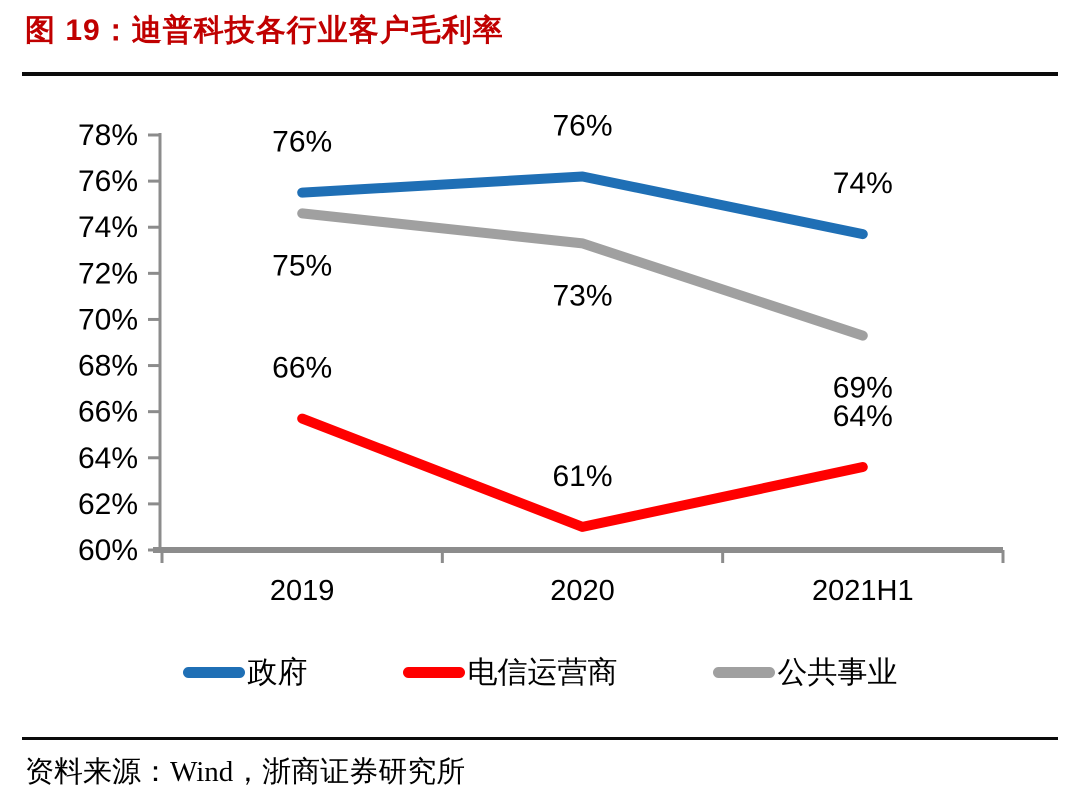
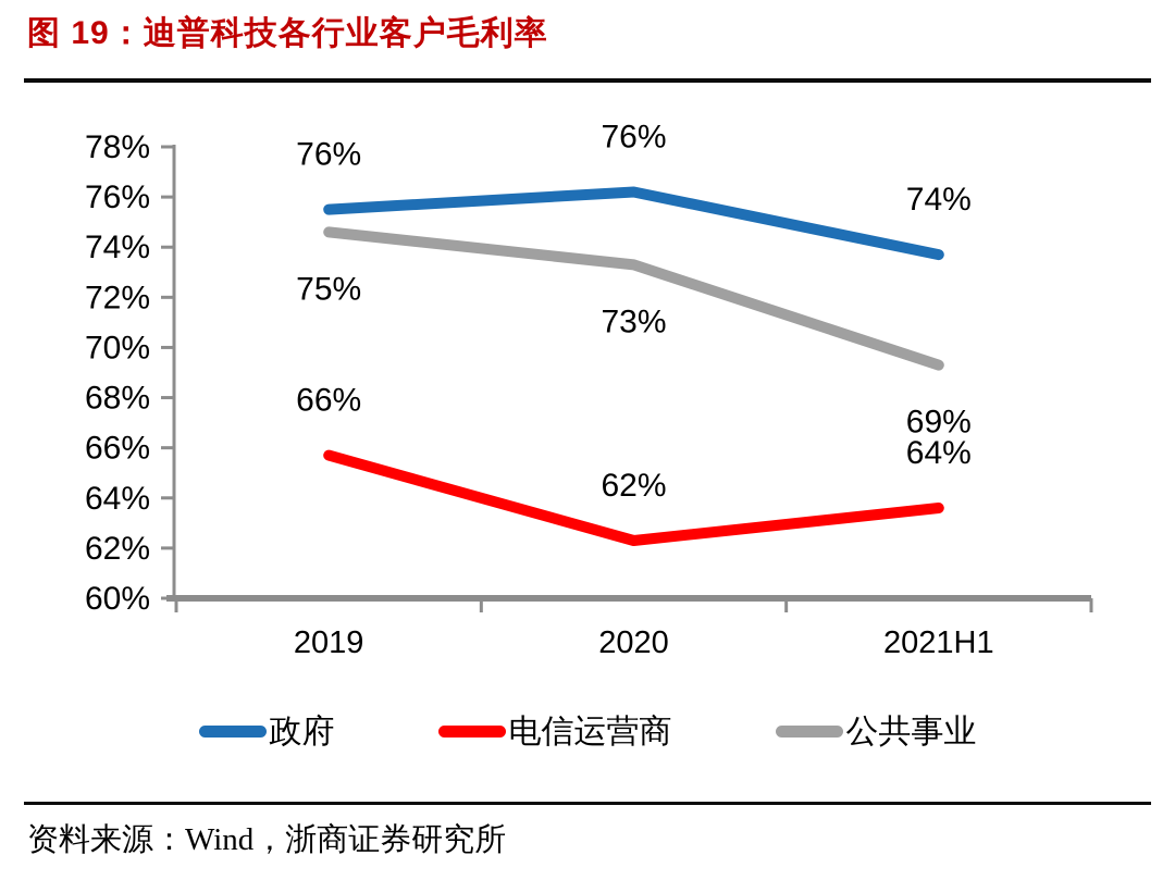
电信运营商/2020: 61% -> 62%
